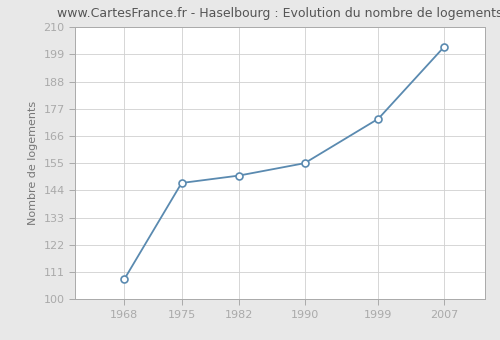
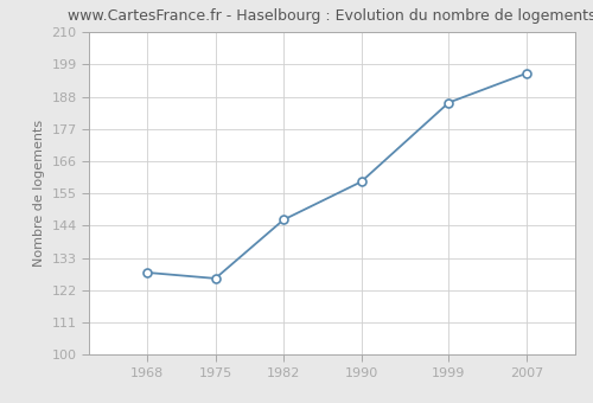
1968: 108 -> 128
1975: 147 -> 126
1982: 150 -> 146
1990: 155 -> 159
1999: 173 -> 186
2007: 202 -> 196
